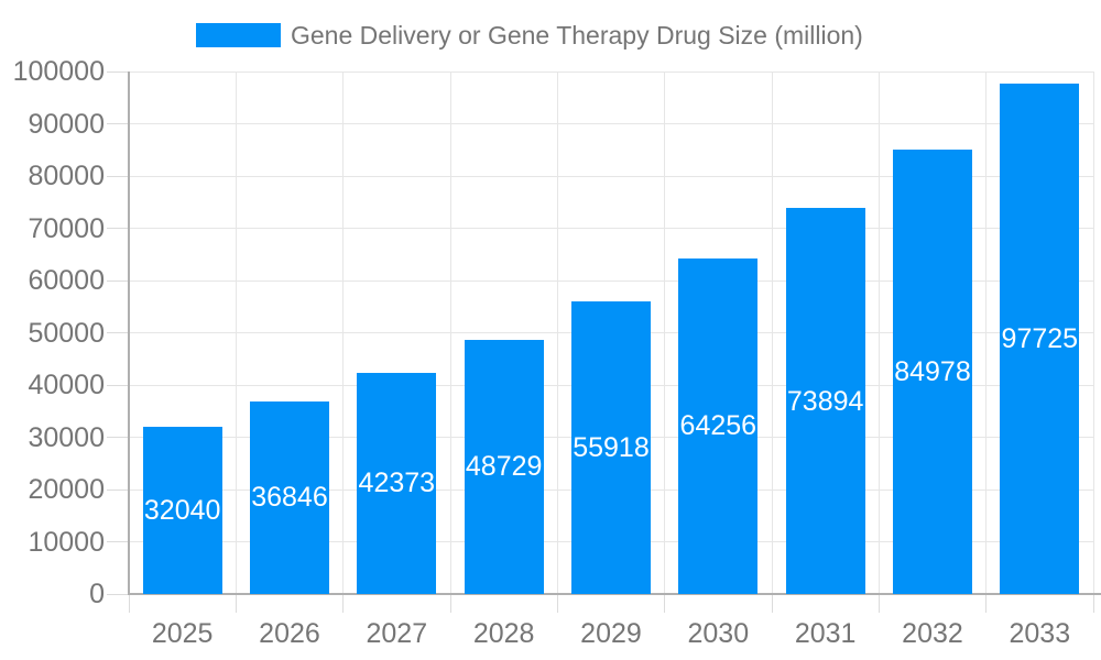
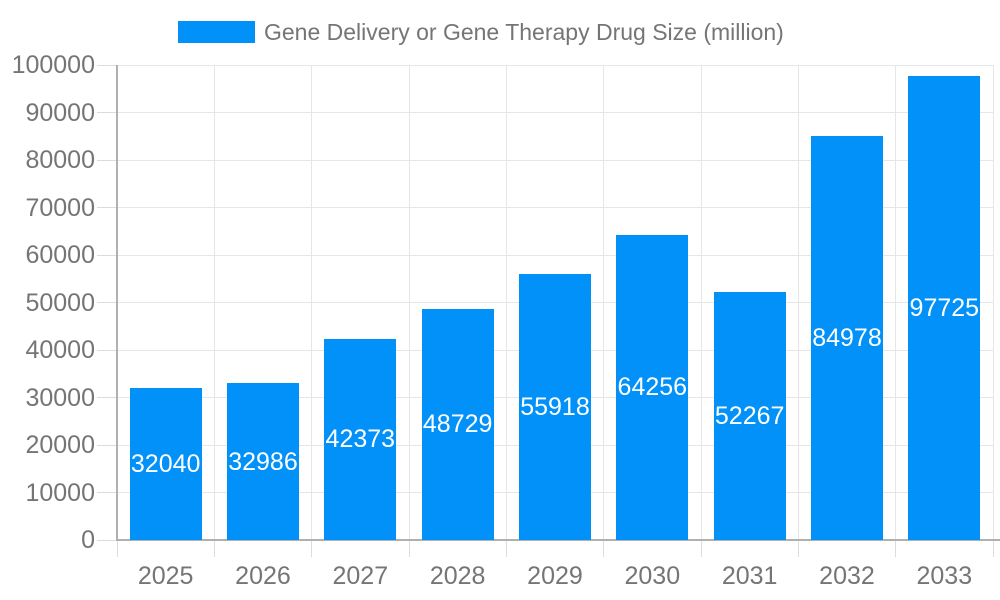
2026: 36846 -> 32986
2031: 73894 -> 52267
